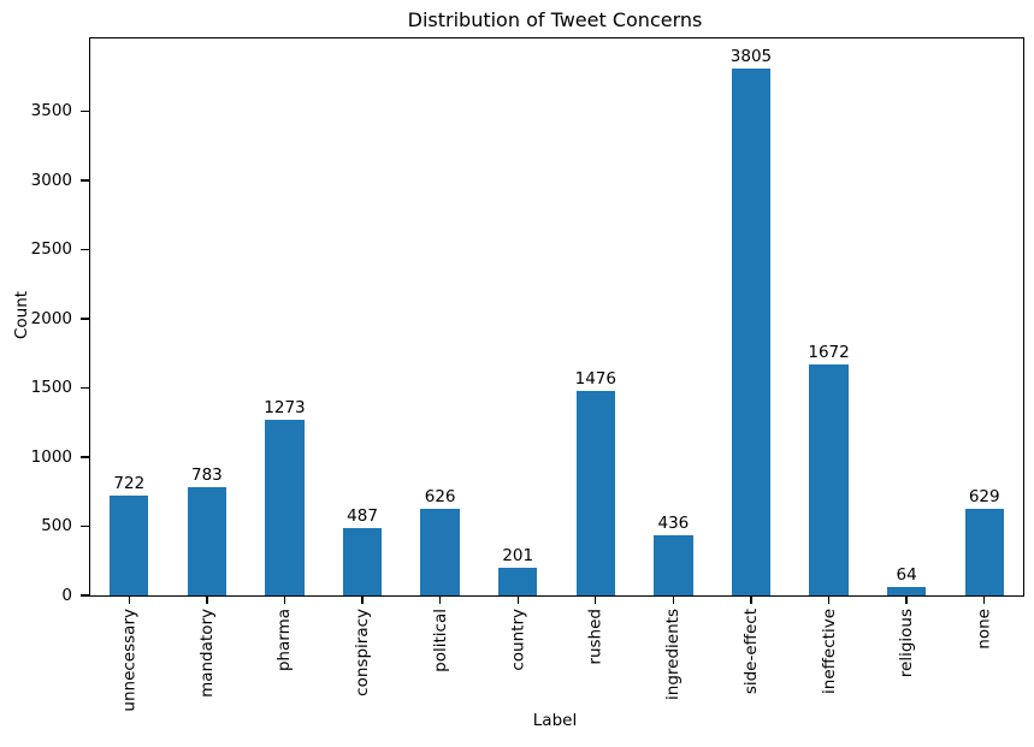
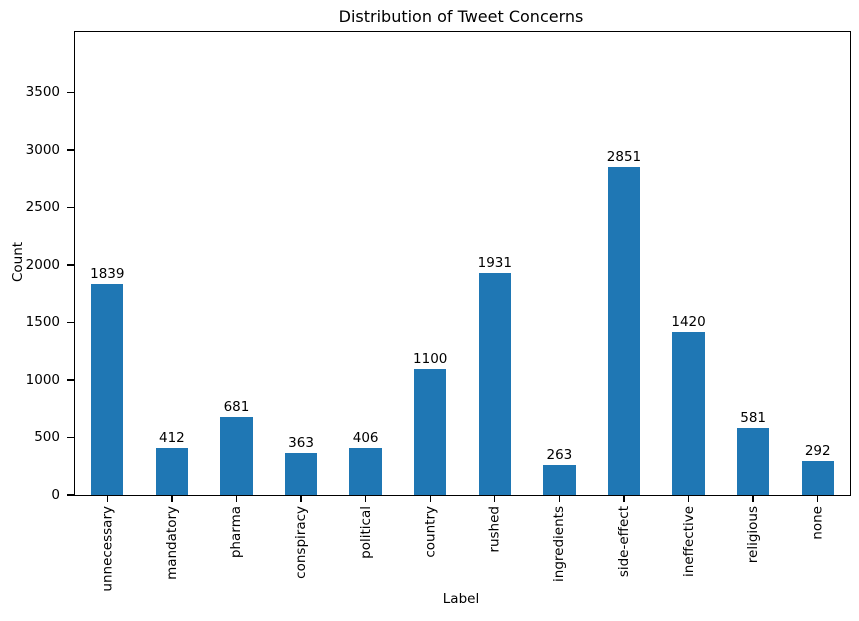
unnecessary: 722 -> 1839
mandatory: 783 -> 412
pharma: 1273 -> 681
conspiracy: 487 -> 363
political: 626 -> 406
country: 201 -> 1100
rushed: 1476 -> 1931
ingredients: 436 -> 263
side-effect: 3805 -> 2851
ineffective: 1672 -> 1420
religious: 64 -> 581
none: 629 -> 292
